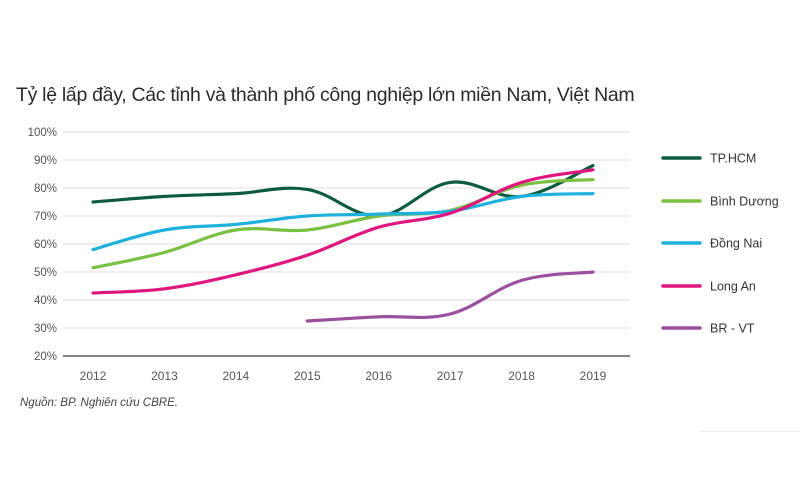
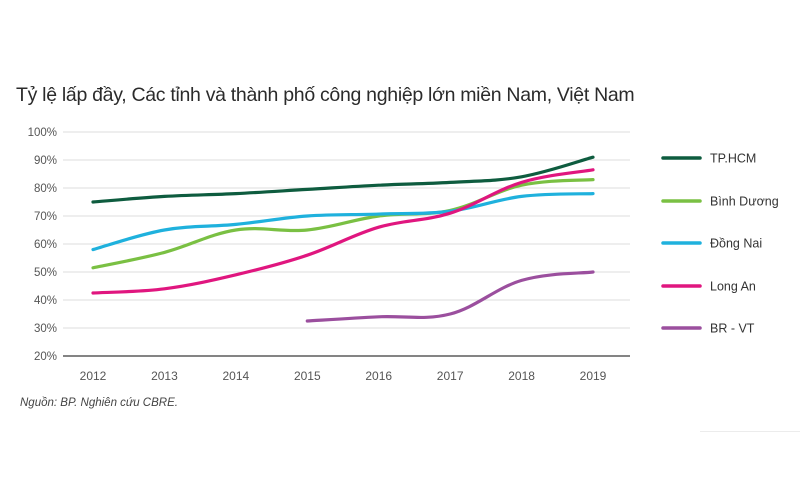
TP.HCM/2016: 70% -> 81%
TP.HCM/2018: 77% -> 84%
TP.HCM/2019: 88% -> 91%
